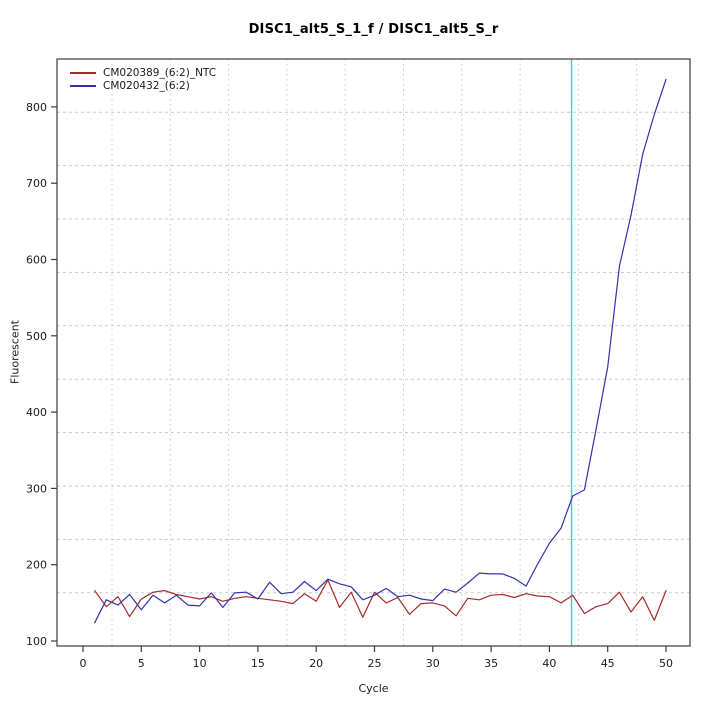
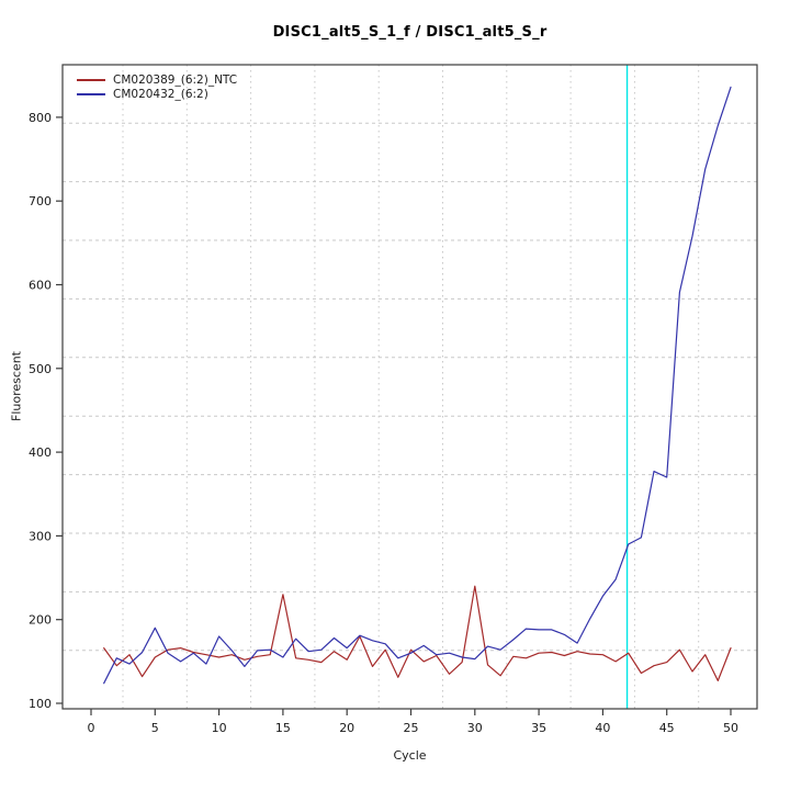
CM020432_(6:2)/5: 140 -> 190
CM020432_(6:2)/10: 150 -> 180
CM020389_(6:2)_NTC/15: 160 -> 230
CM020389_(6:2)_NTC/30: 150 -> 240
CM020432_(6:2)/45: 460 -> 370
